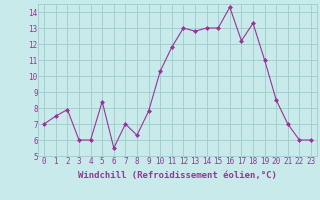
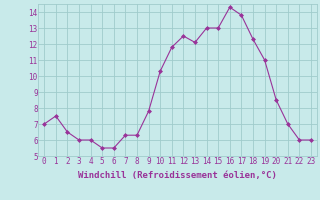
2: 7.9 -> 6.5
5: 8.4 -> 5.5
7: 7.0 -> 6.3
12: 13.0 -> 12.5
13: 12.8 -> 12.1
17: 12.2 -> 13.8
18: 13.3 -> 12.3
